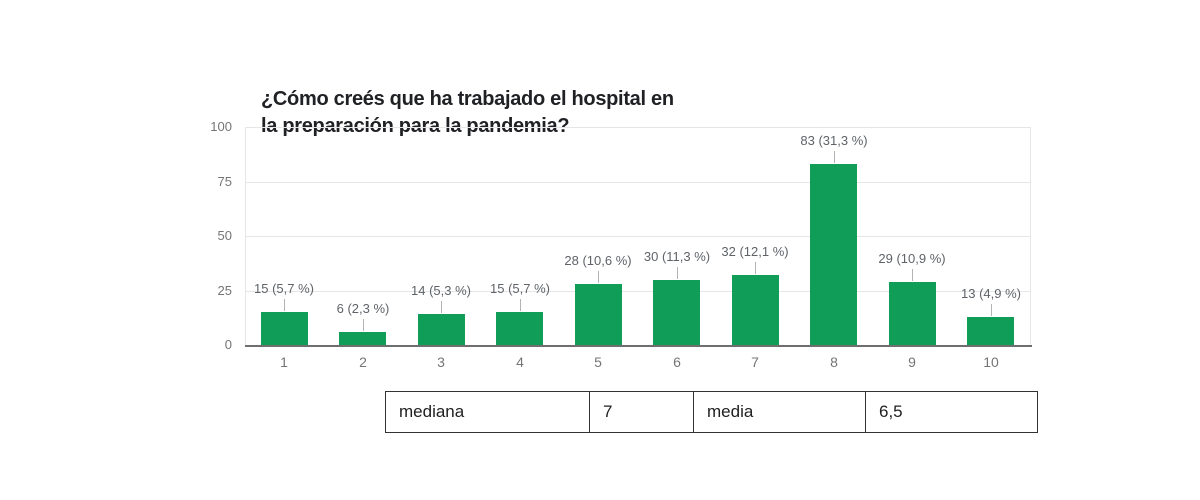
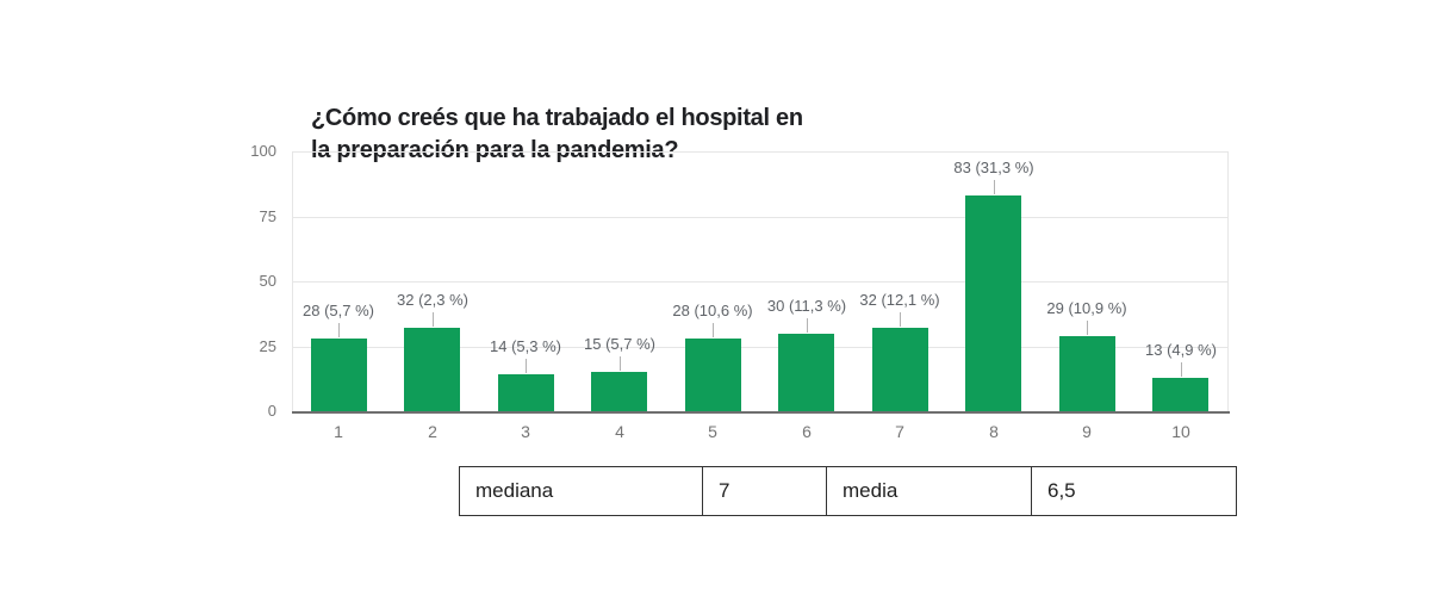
1: 15 -> 28
2: 6 -> 32
